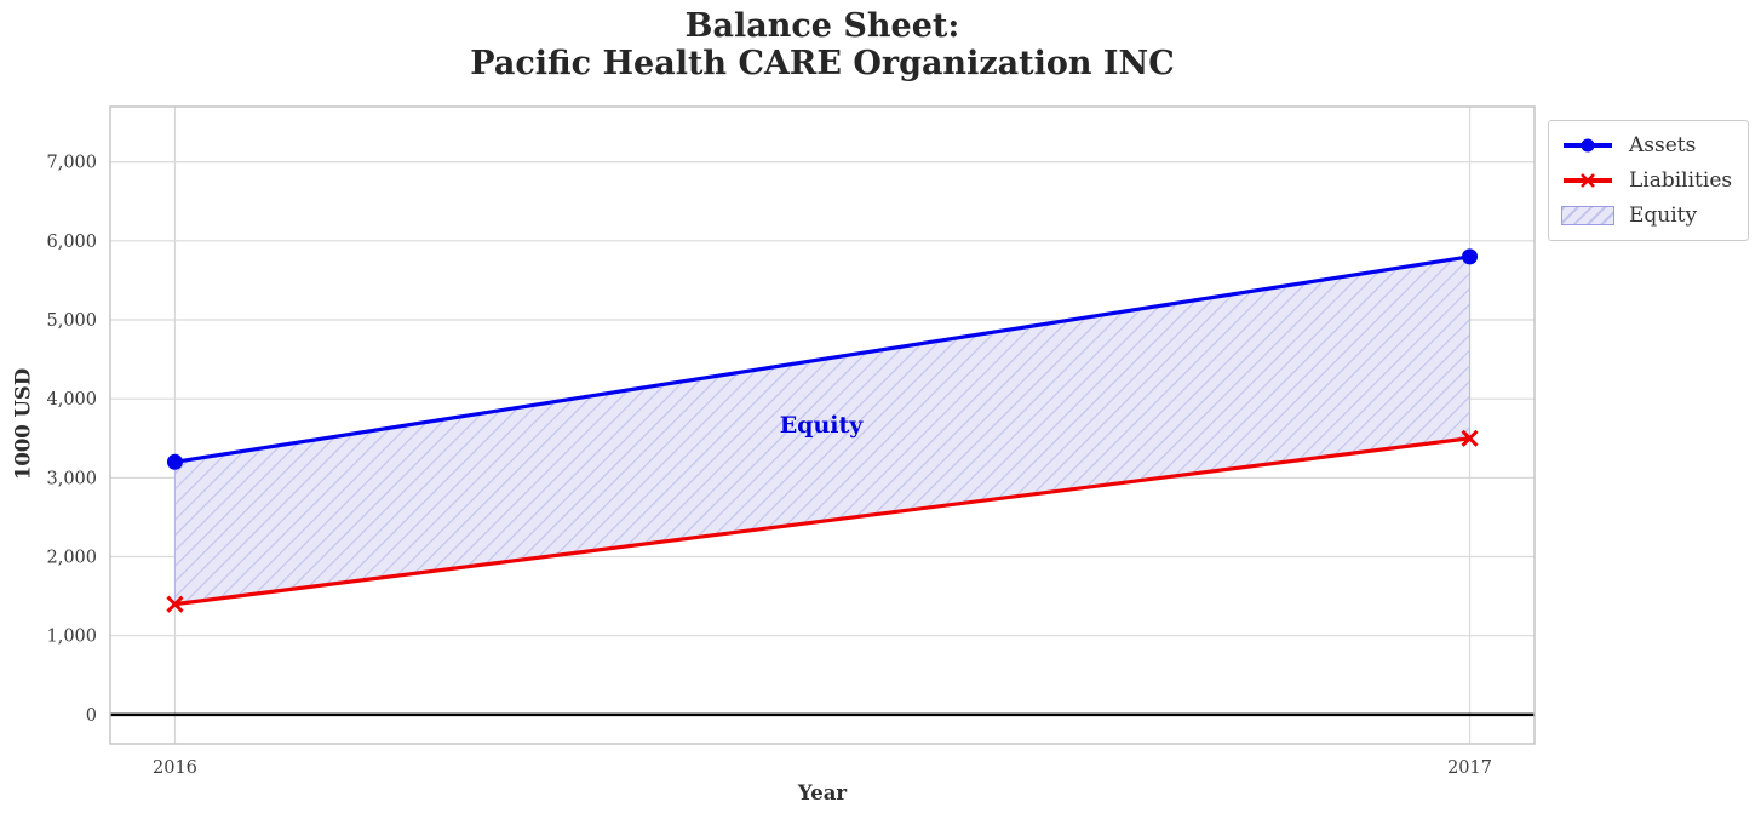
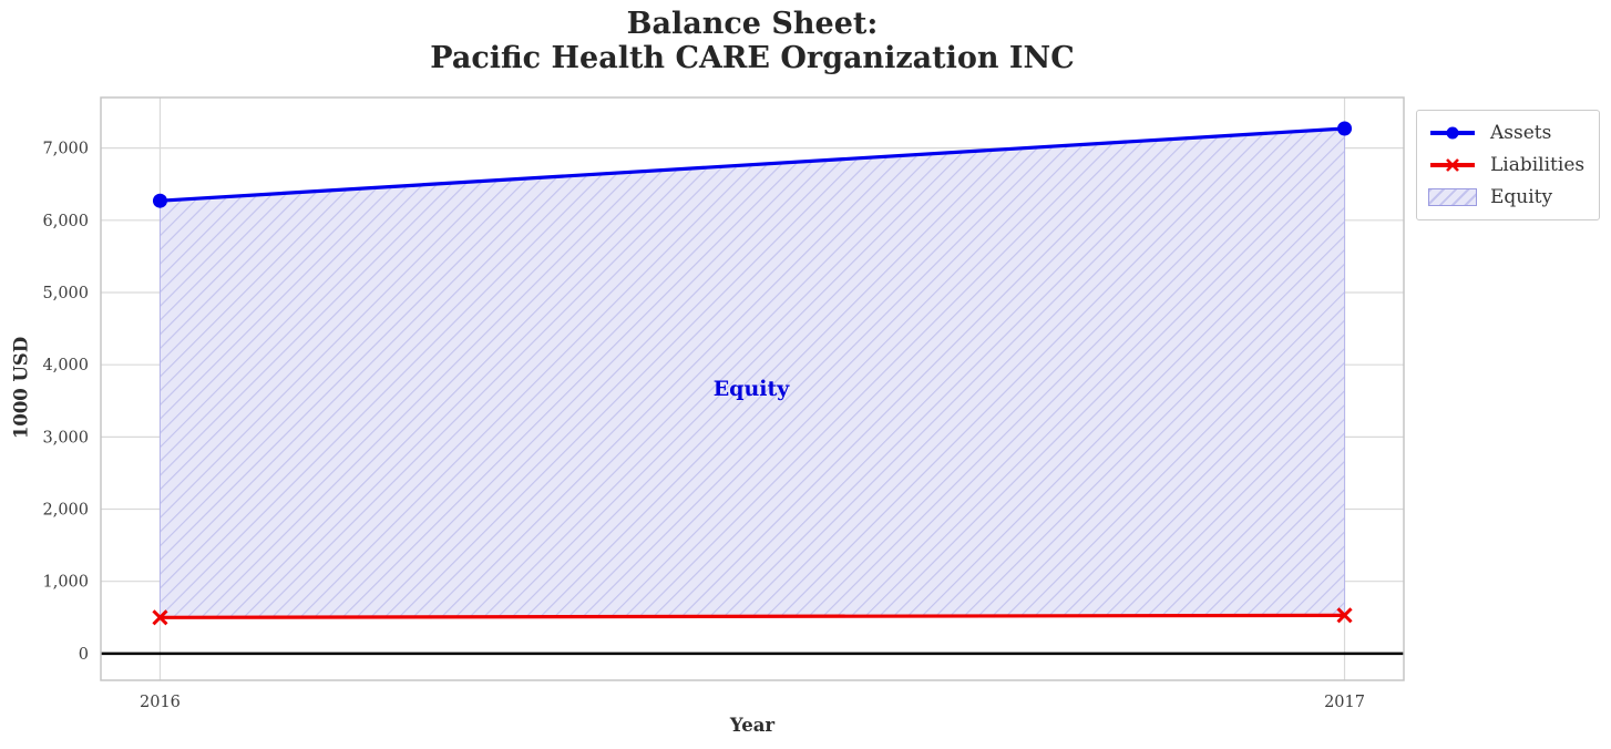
Assets/2016: 3200 -> 6300
Liabilities/2016: 1400 -> 500
Assets/2017: 5800 -> 7300
Liabilities/2017: 3500 -> 500
